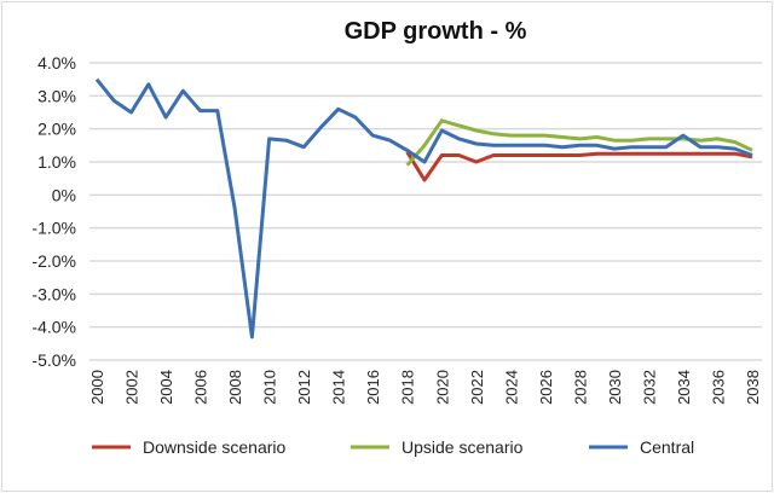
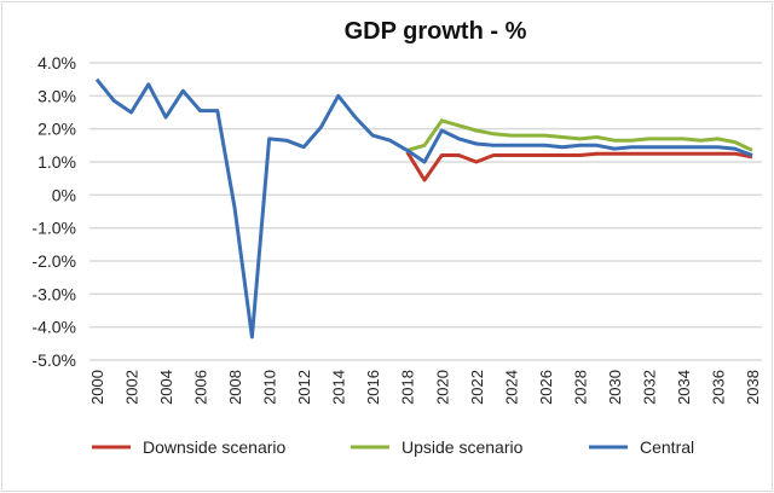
Central/2014: 2.6% -> 3.0%
Upside scenario/2018: 0.9% -> 1.4%
Central/2034: 1.8% -> 1.4%
